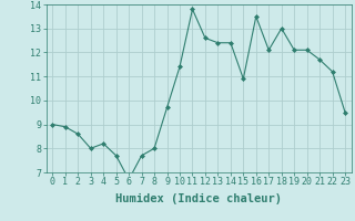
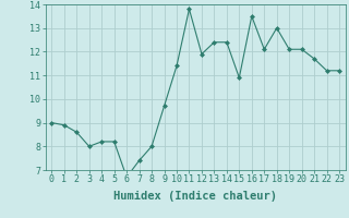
5: 7.7 -> 8.2
7: 7.7 -> 7.4
12: 12.6 -> 11.9
23: 9.5 -> 11.2
